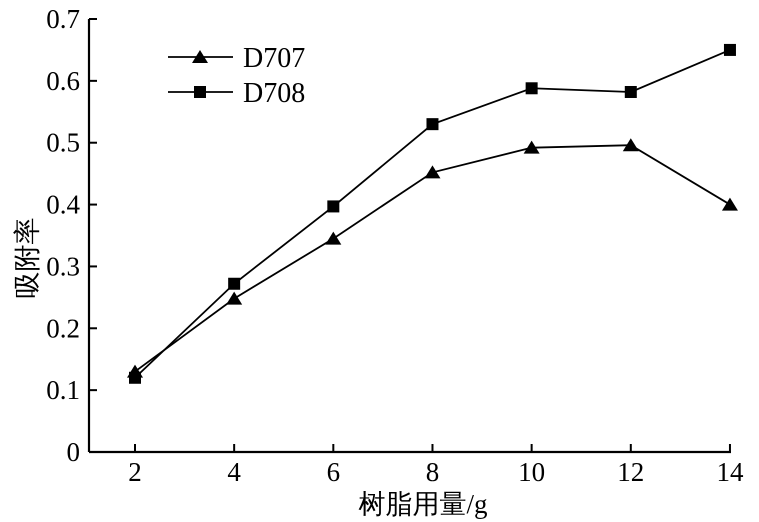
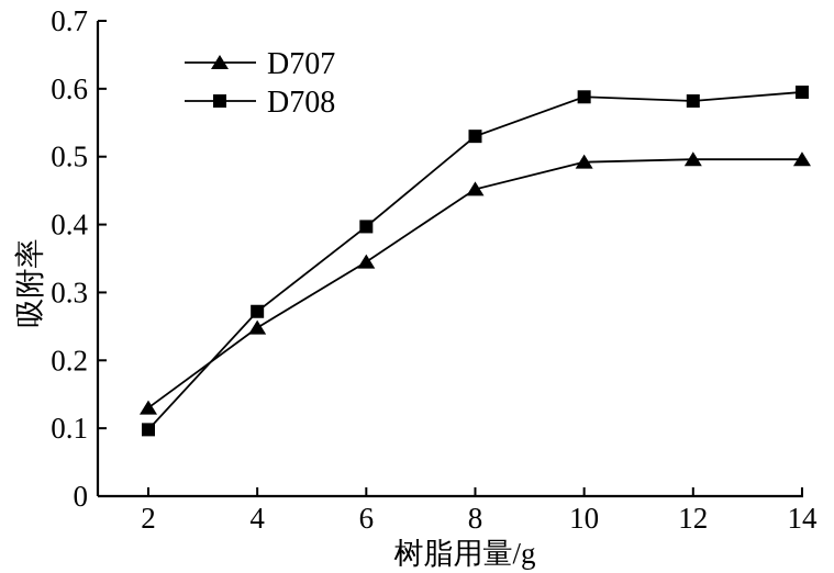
D708/2: 0.12 -> 0.10
D707/14: 0.40 -> 0.50
D708/14: 0.65 -> 0.59
